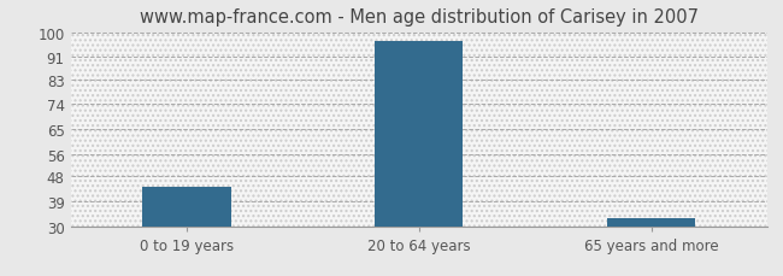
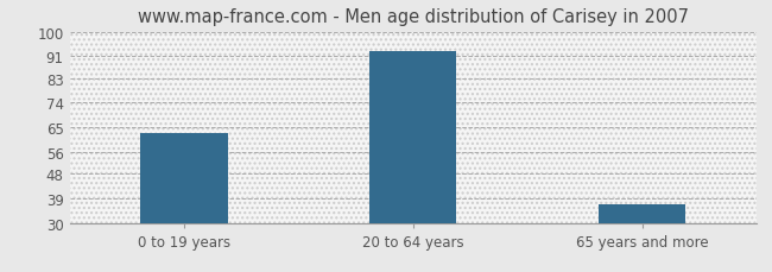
0 to 19 years: 44 -> 63
20 to 64 years: 97 -> 93
65 years and more: 33 -> 37
